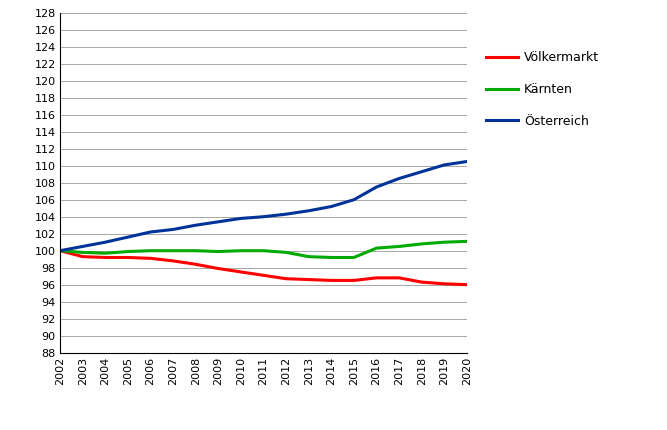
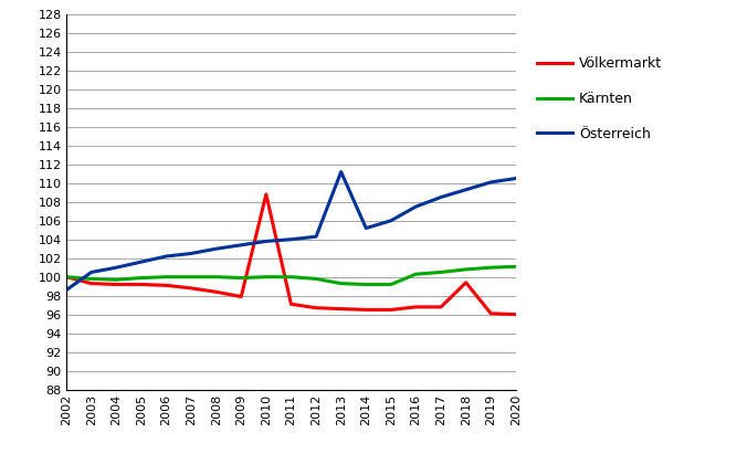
Österreich/2002: 100.0 -> 98.6
Völkermarkt/2010: 97.5 -> 108.8
Österreich/2013: 104.7 -> 111.2
Völkermarkt/2018: 96.3 -> 99.4
